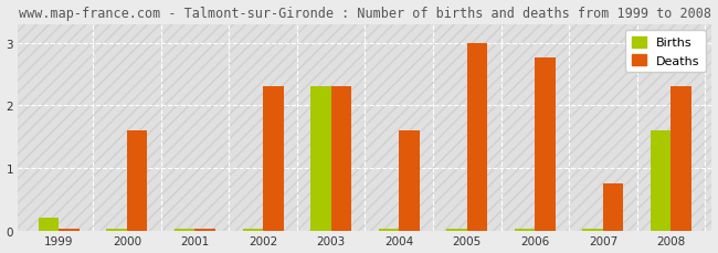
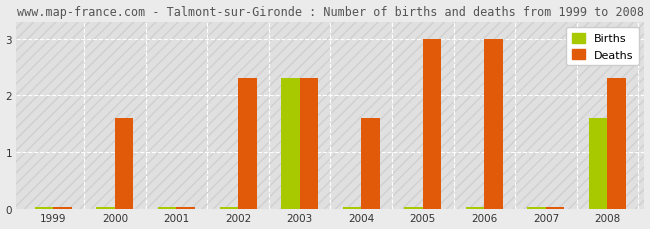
Births/1999: 0.22 -> 0.04
Deaths/2006: 2.76 -> 3.00
Deaths/2007: 0.76 -> 0.04
